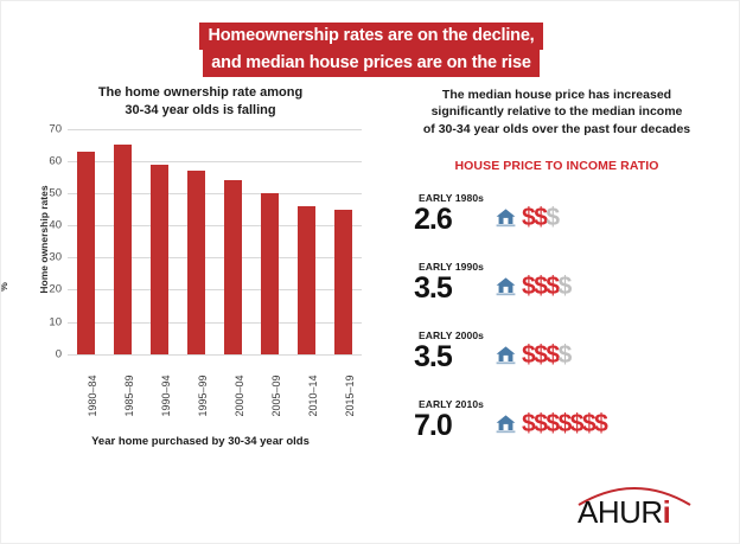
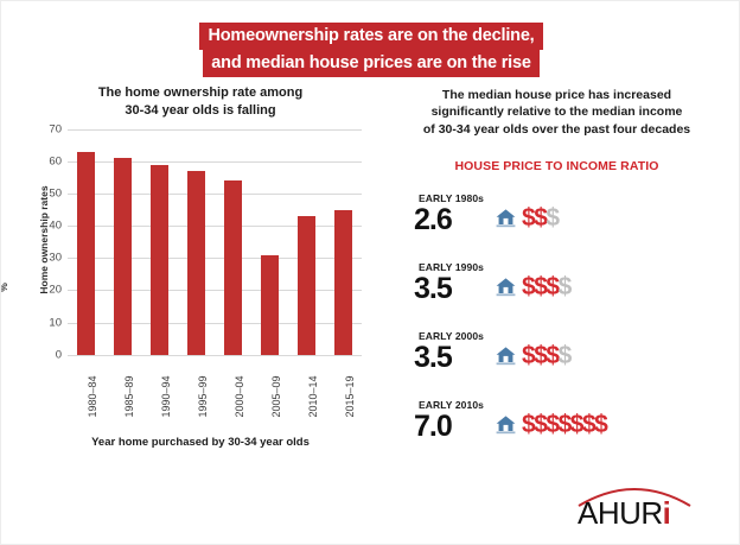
1985–89: 65 -> 61
2005–09: 50 -> 31
2010–14: 46 -> 43
